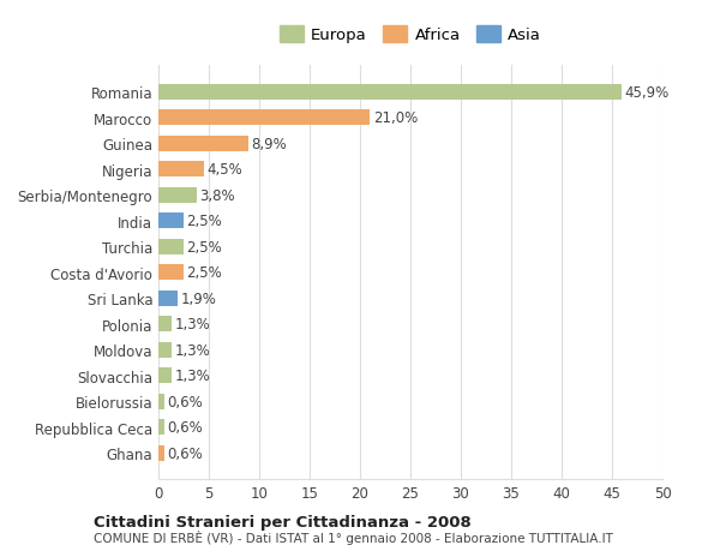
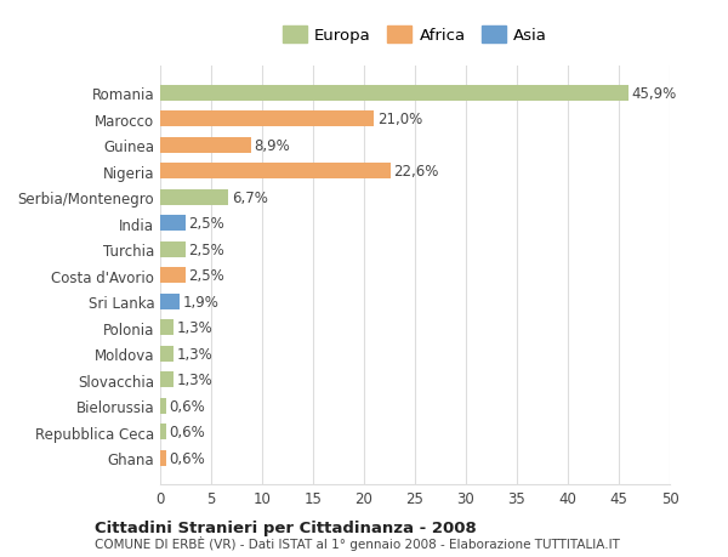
Nigeria: 4,5% -> 22,6%
Serbia/Montenegro: 3,8% -> 6,7%
